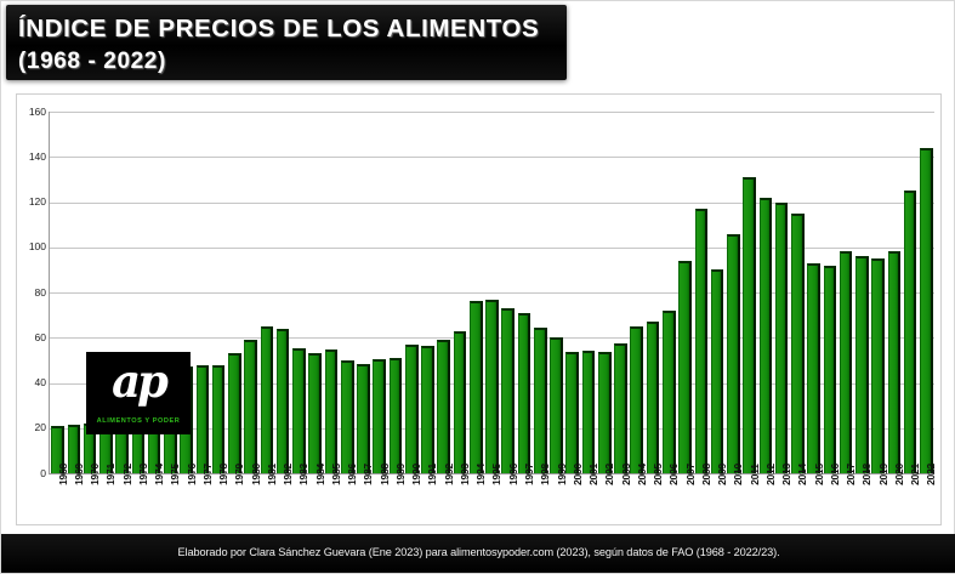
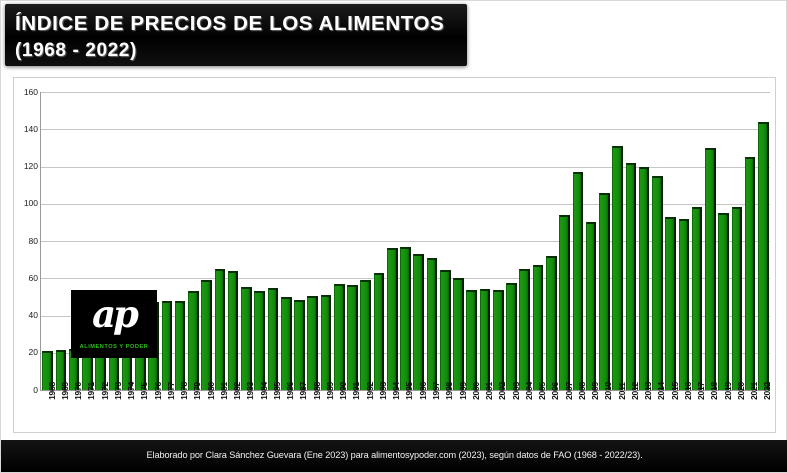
2018: 96 -> 130
